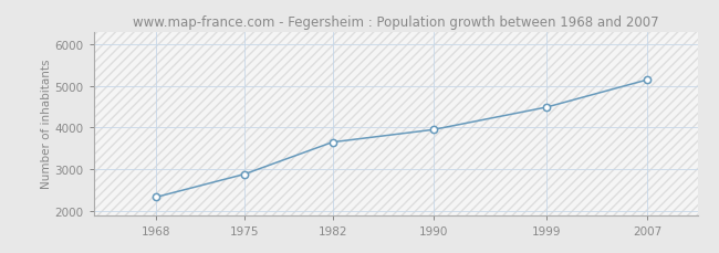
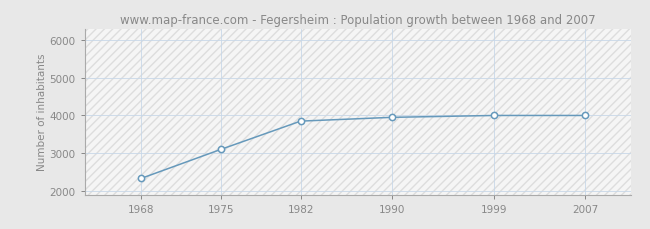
1975: 2880 -> 3100
1982: 3650 -> 3850
1999: 4490 -> 4000
2007: 5150 -> 4000
